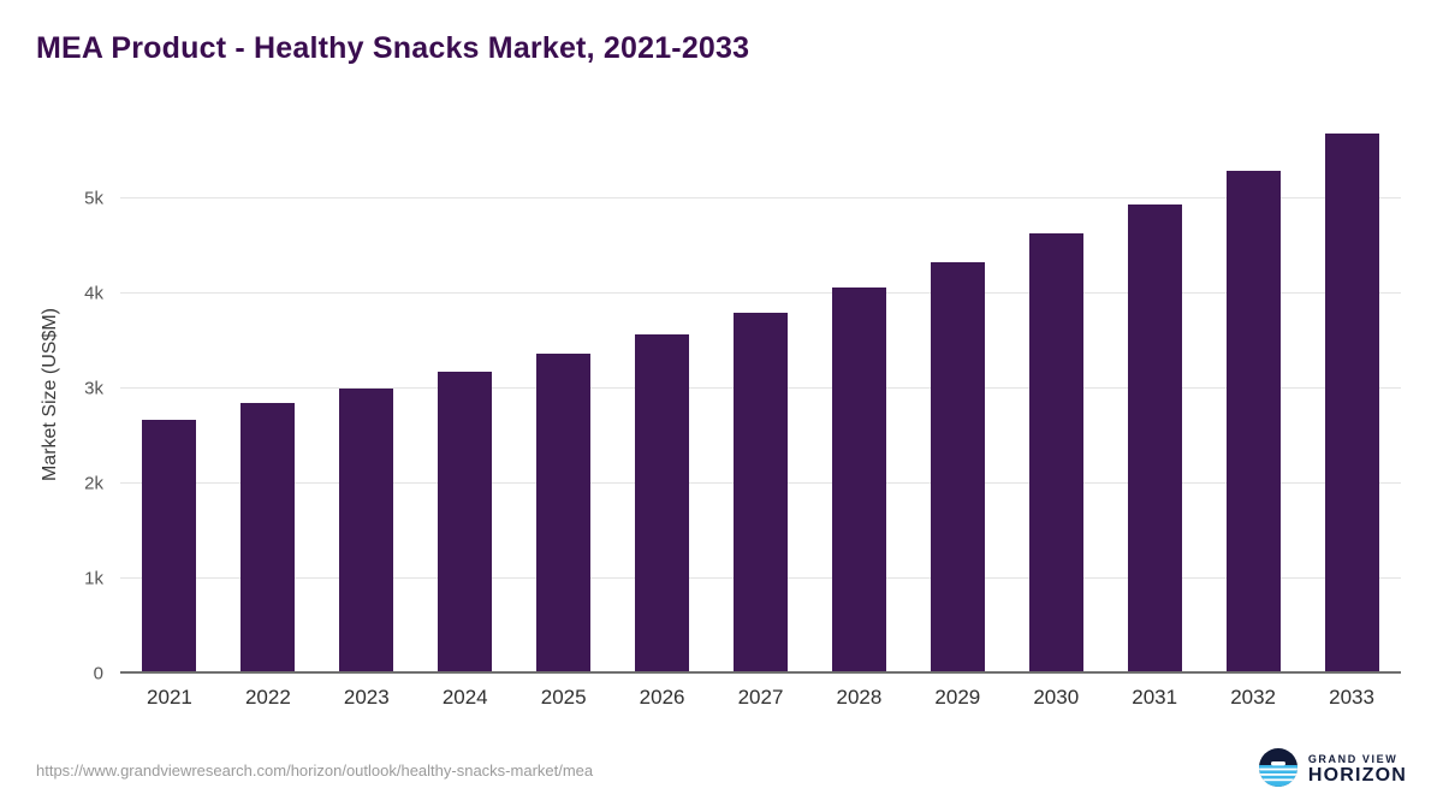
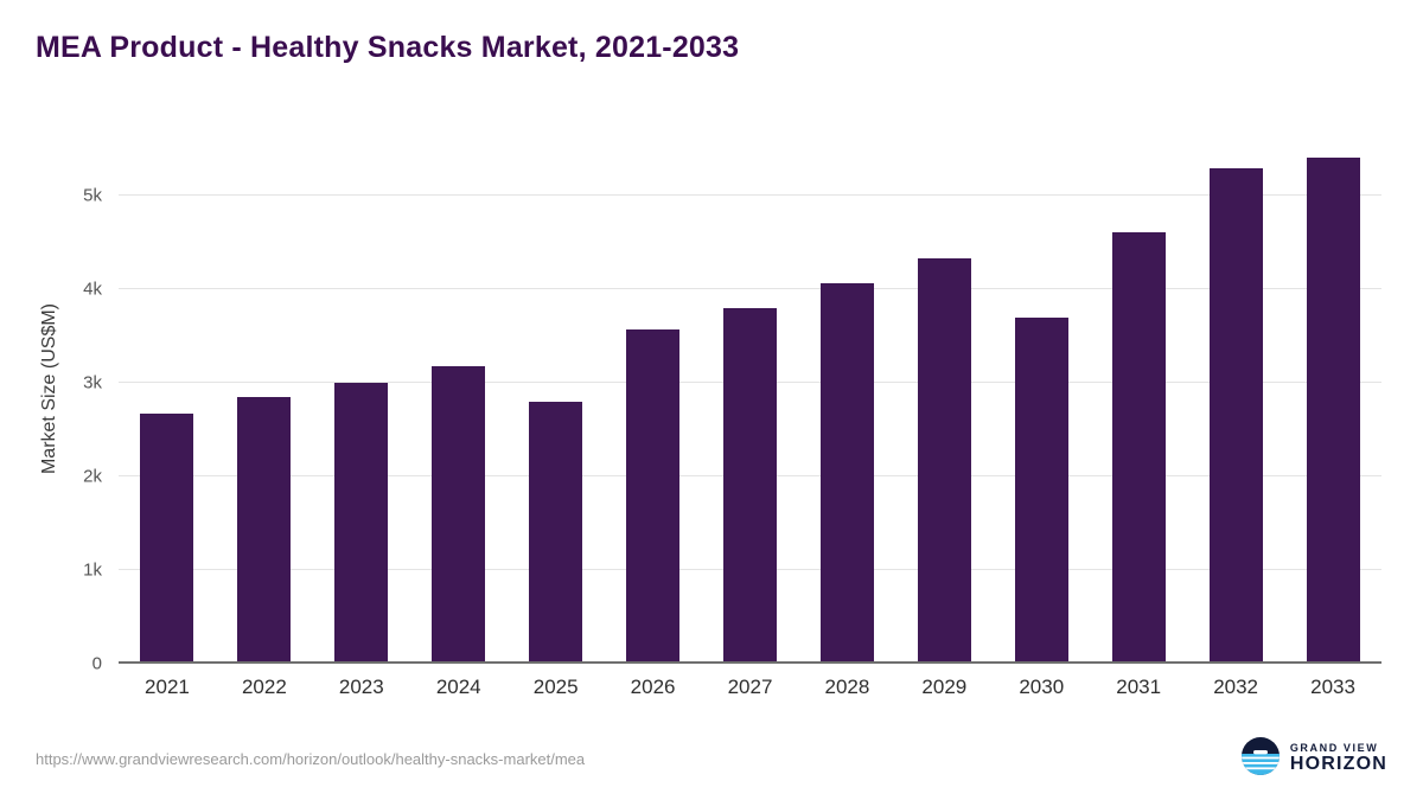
2025: 3.4k -> 2.8k
2030: 4.6k -> 3.7k
2031: 4.9k -> 4.6k
2033: 5.7k -> 5.4k
